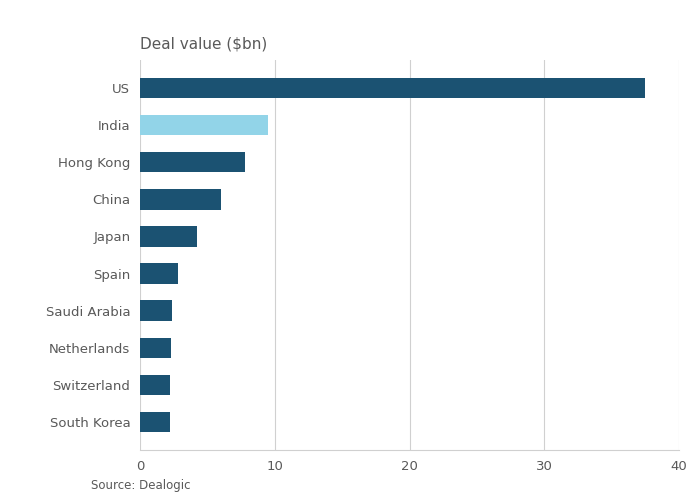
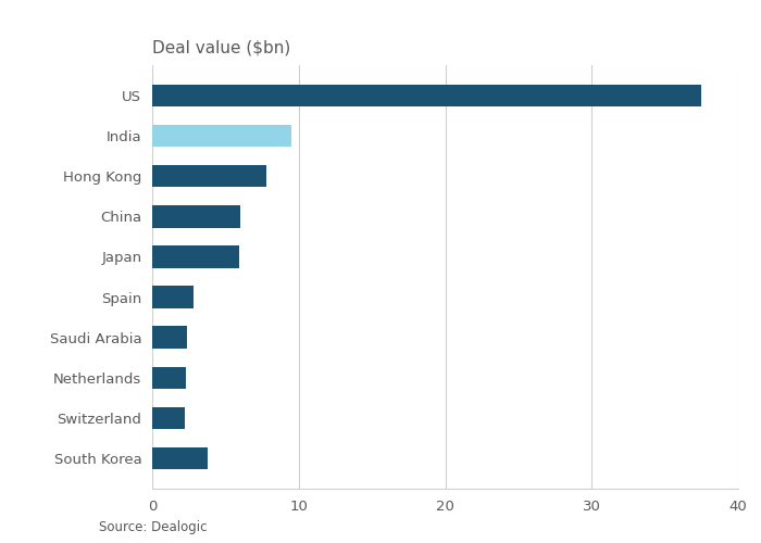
Japan: 4.2 -> 5.9
South Korea: 2.2 -> 3.8
